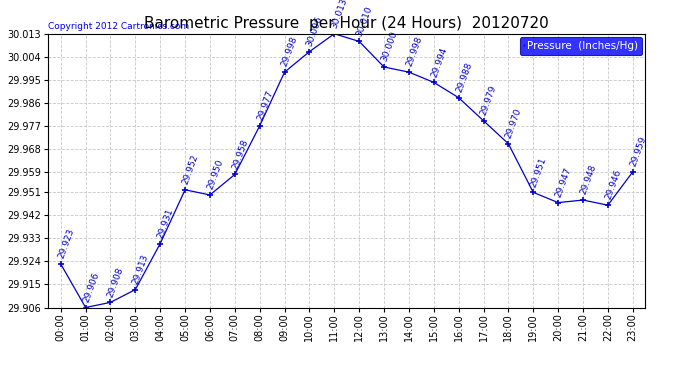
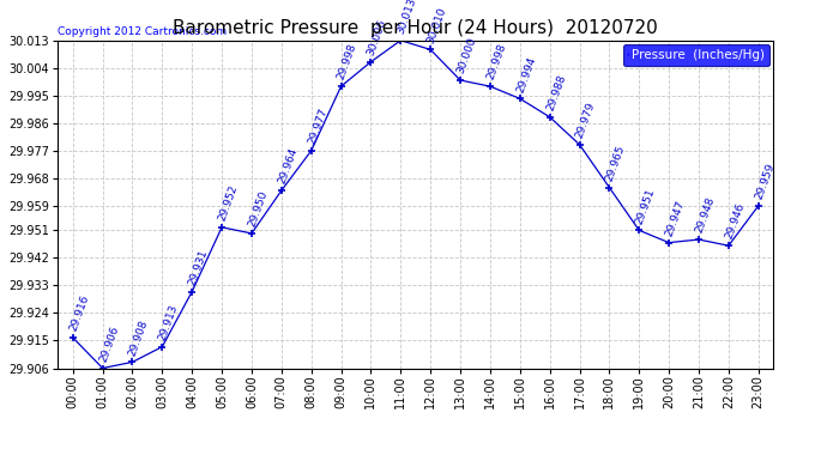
00:00: 29.923 -> 29.916
07:00: 29.958 -> 29.964
18:00: 29.970 -> 29.965
